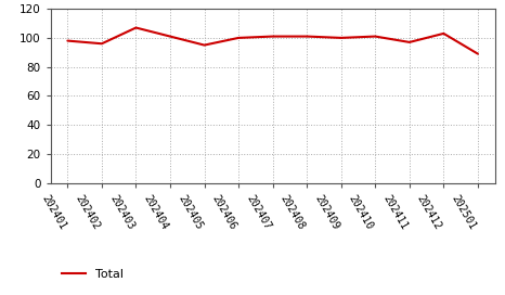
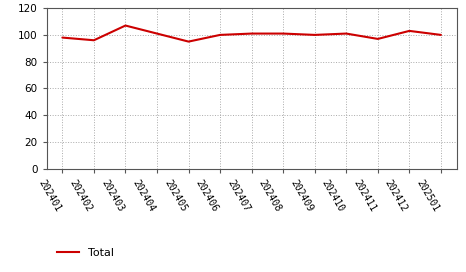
202501: 89 -> 100
